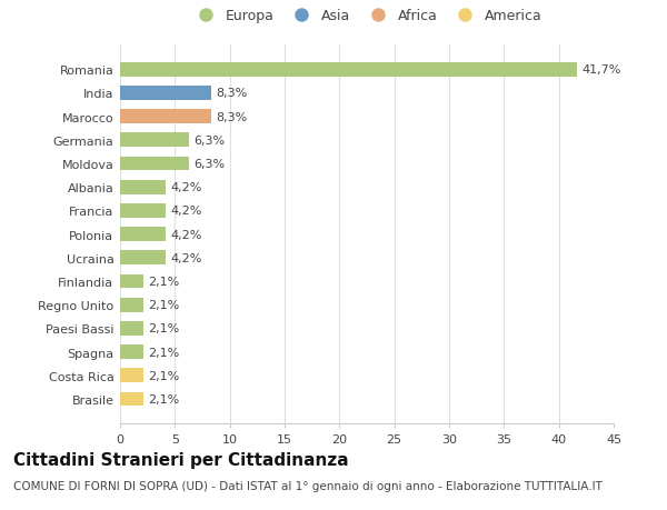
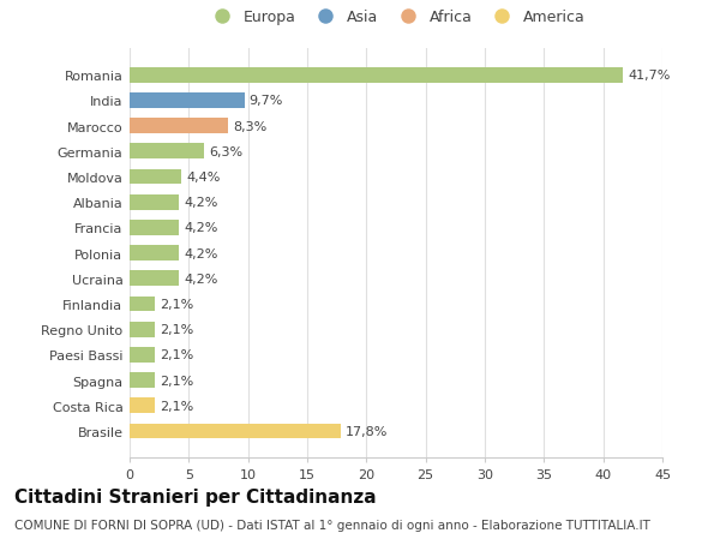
India: 8,3% -> 9,7%
Moldova: 6,3% -> 4,4%
Brasile: 2,1% -> 17,8%
